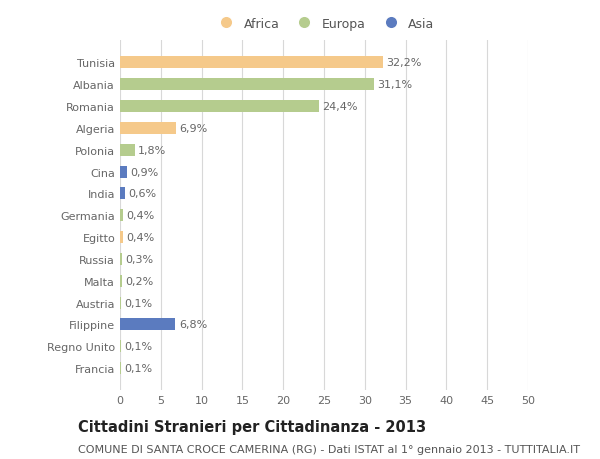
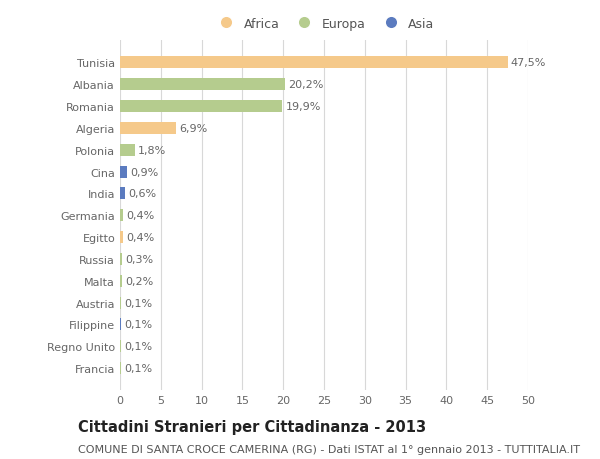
Tunisia: 32,2% -> 47,5%
Albania: 31,1% -> 20,2%
Romania: 24,4% -> 19,9%
Filippine: 6,8% -> 0,1%
